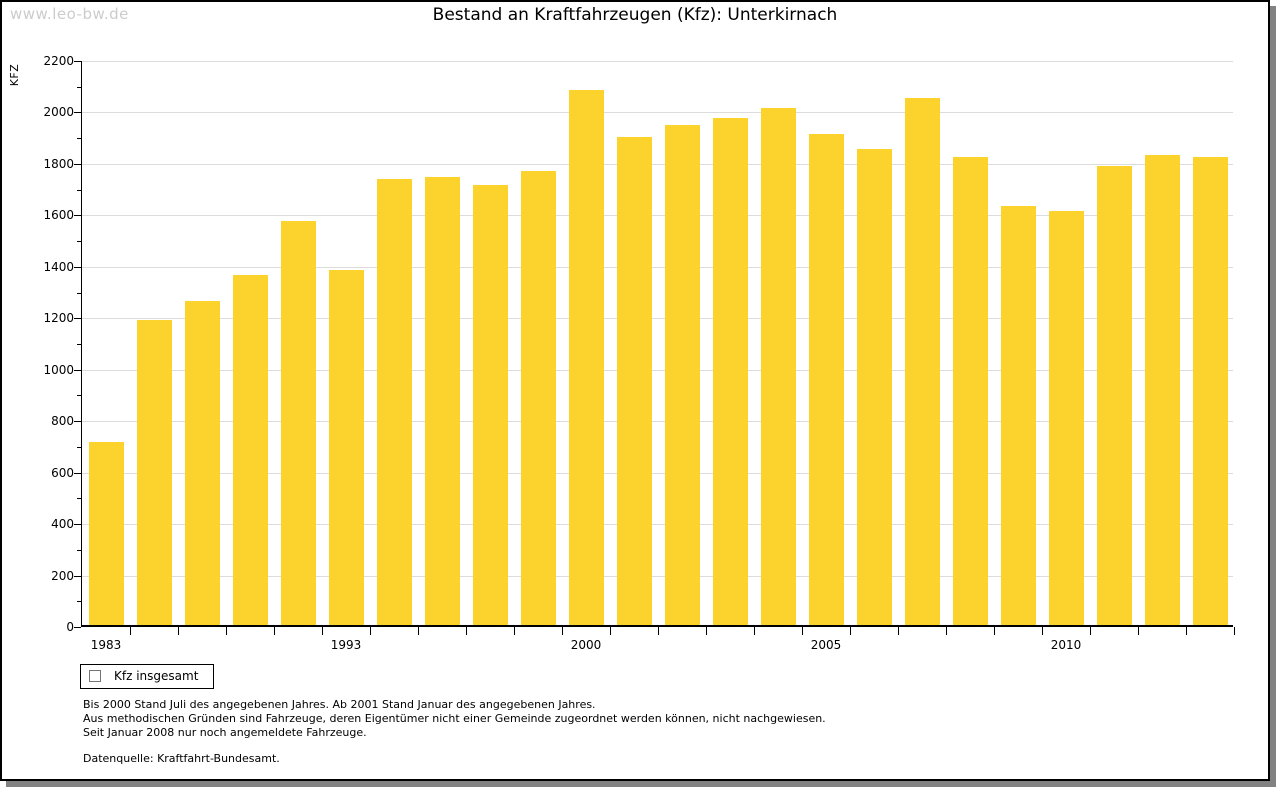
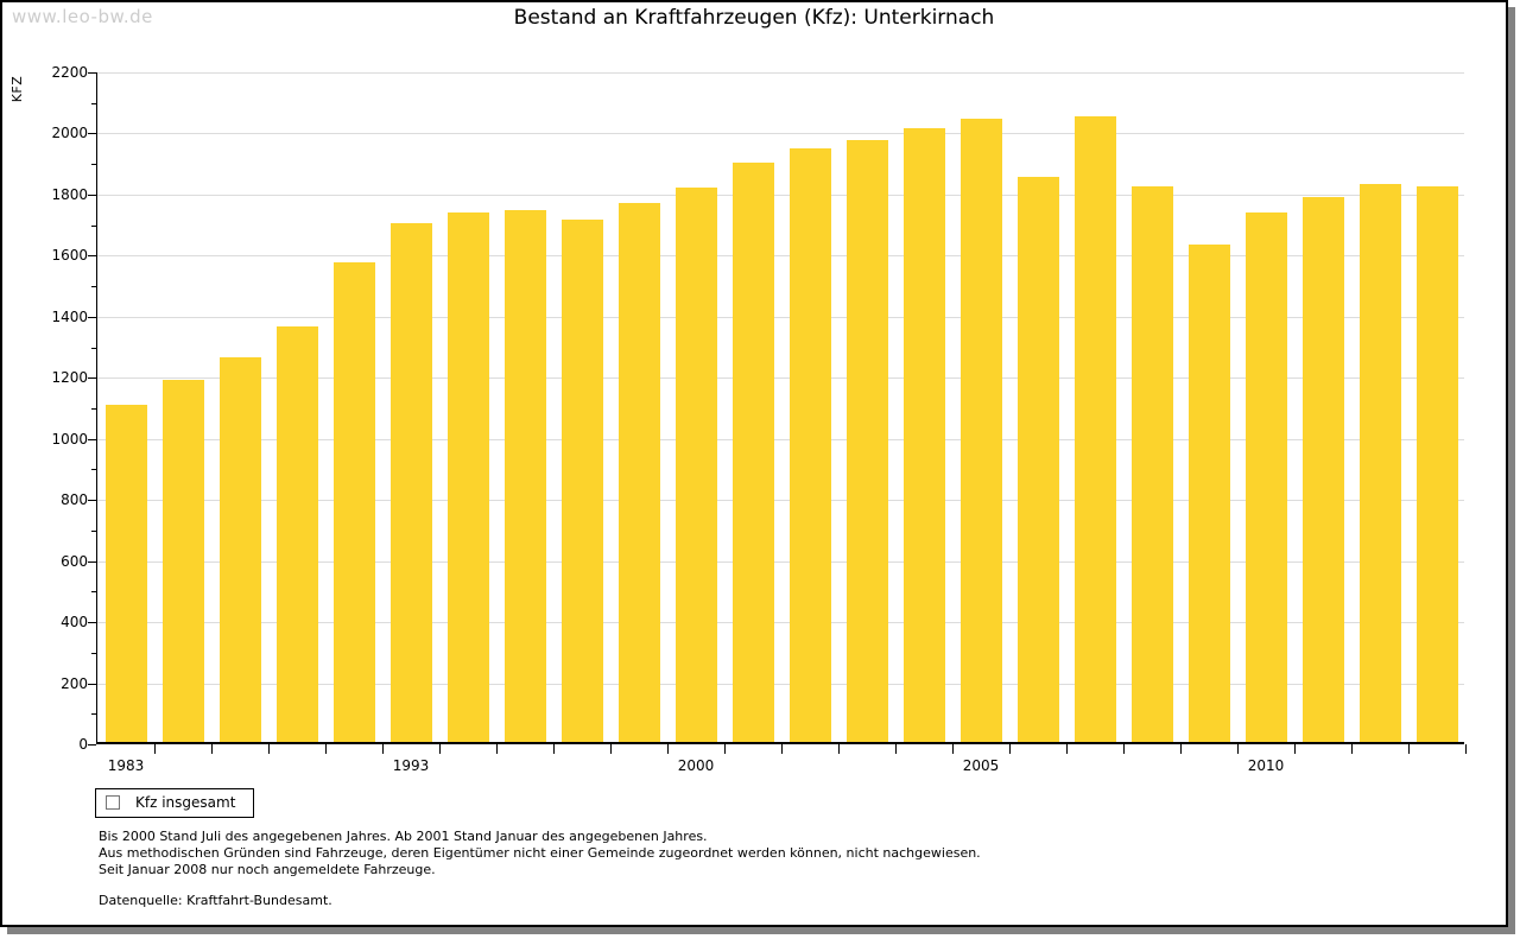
1983: 710 -> 1100
1993: 1380 -> 1700
2000: 2080 -> 1820
2005: 1910 -> 2040
2010: 1610 -> 1740
